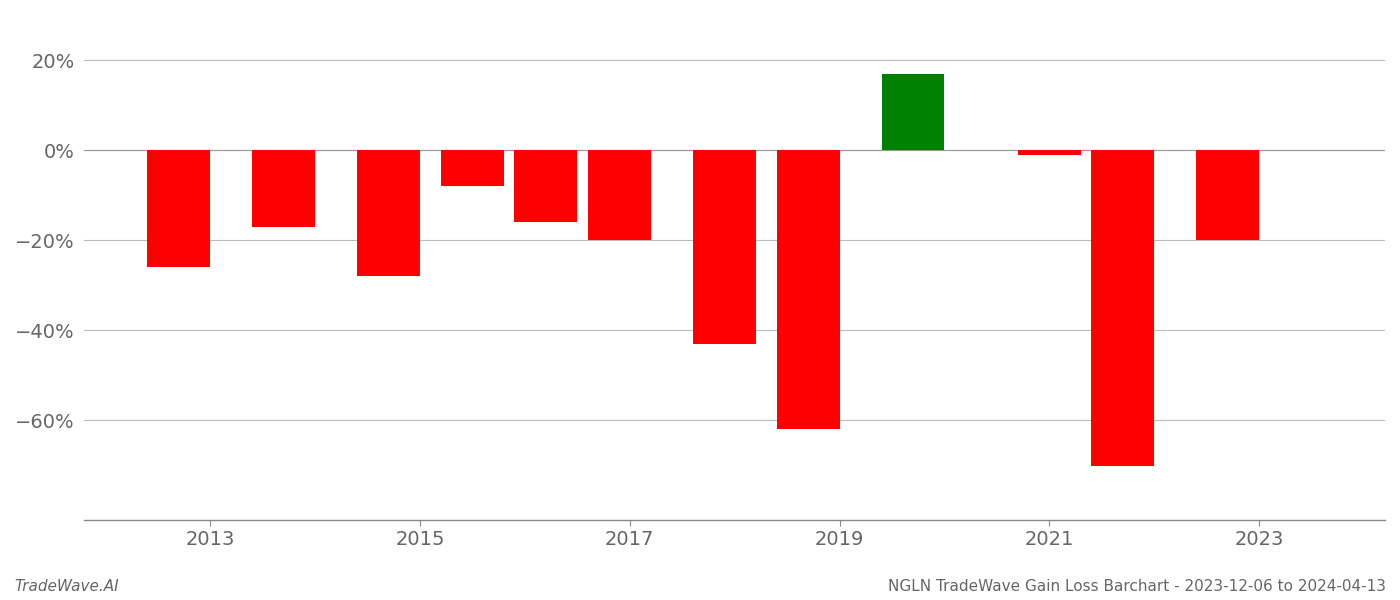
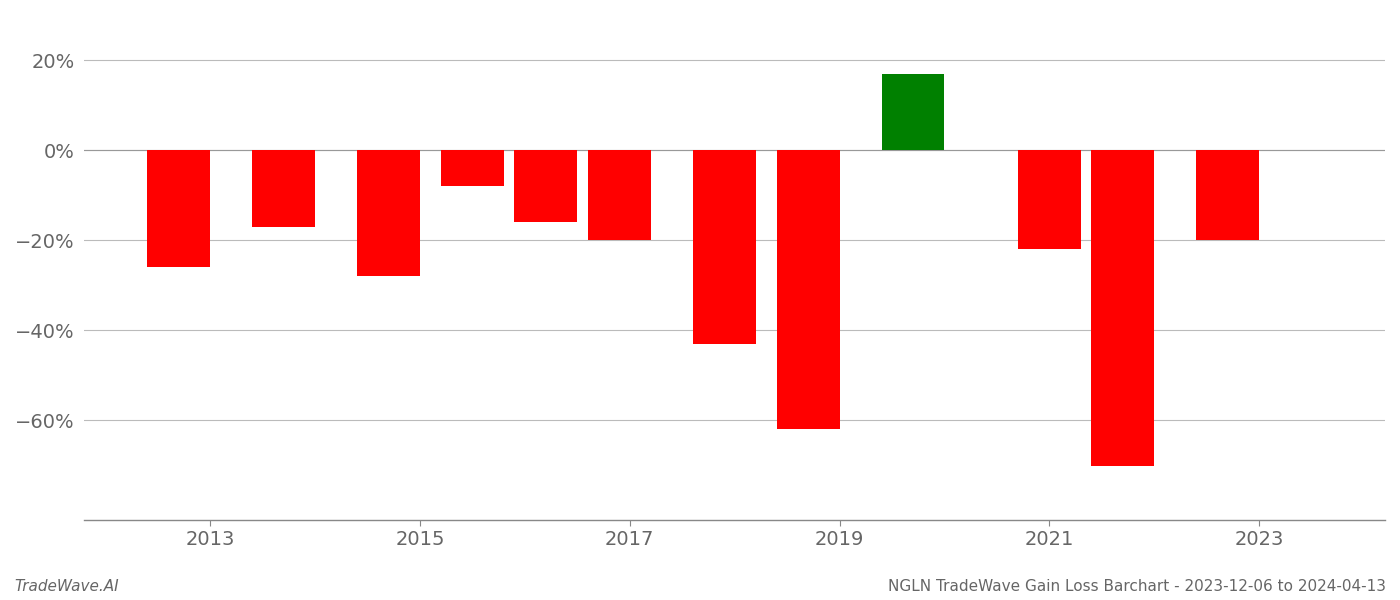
2021: -1% -> -22%
